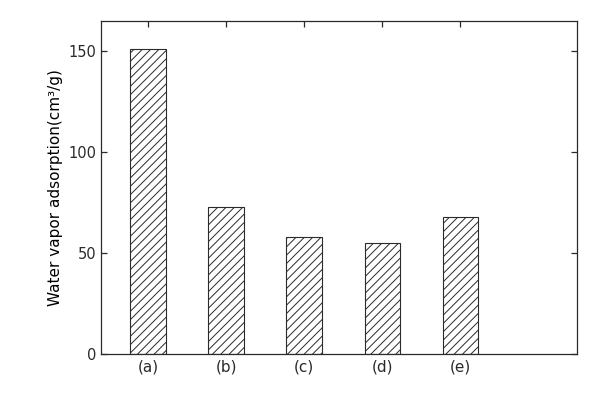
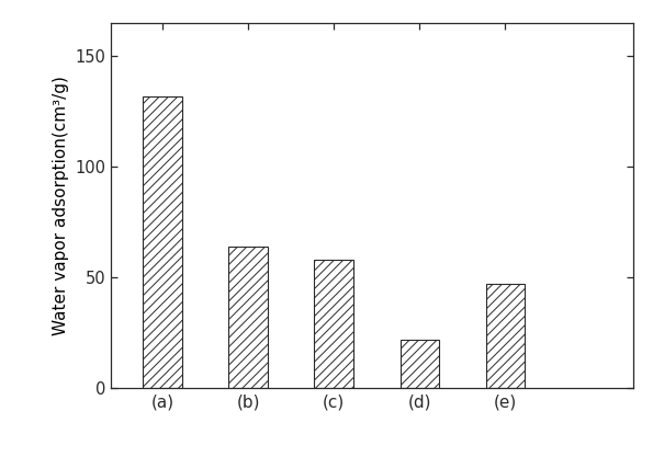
(a): 151 -> 132
(b): 73 -> 64
(d): 55 -> 22
(e): 68 -> 47
